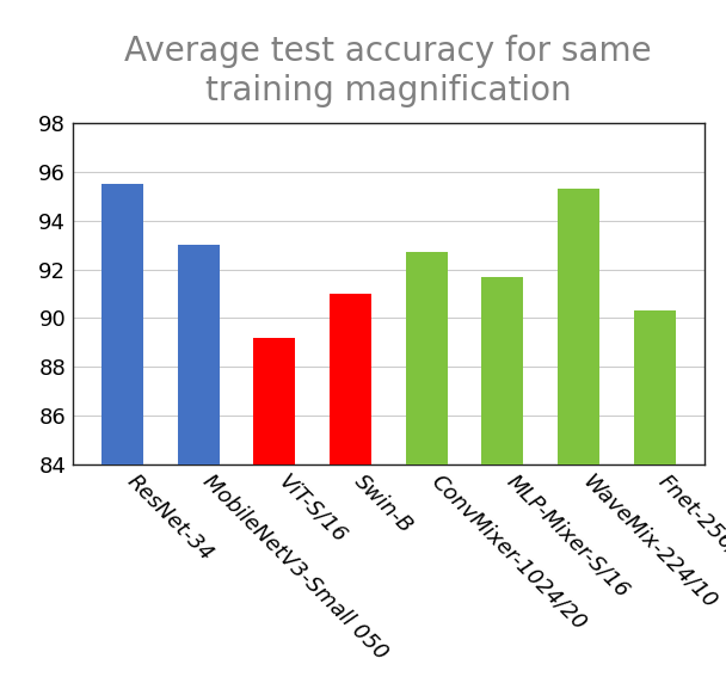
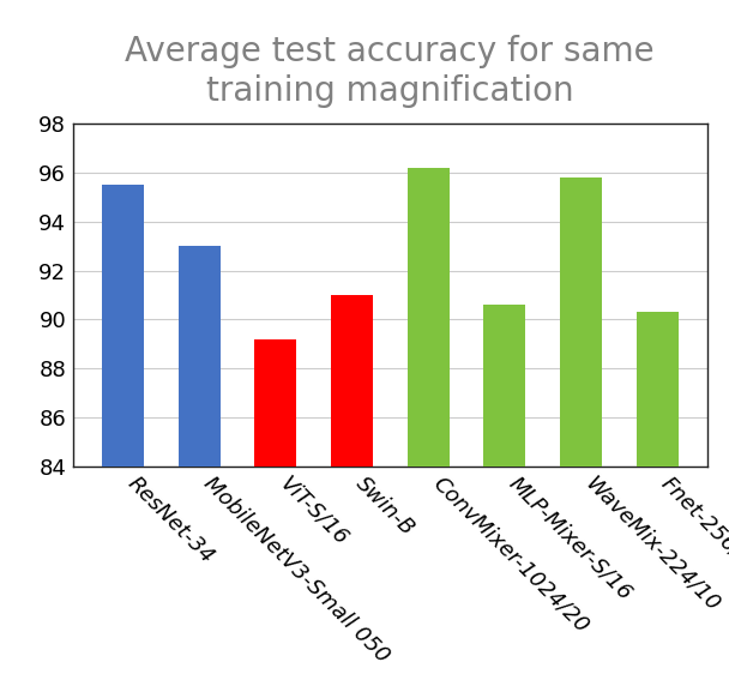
ConvMixer-1024/20: 92.7 -> 96.2
MLP-Mixer-S/16: 91.7 -> 90.6
WaveMix-224/10: 95.3 -> 95.8
